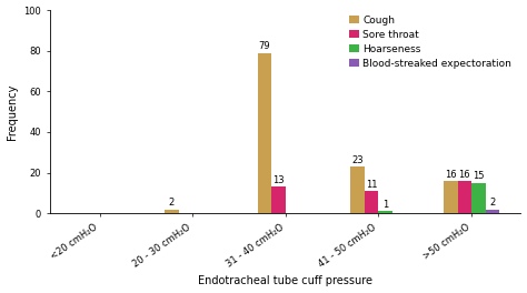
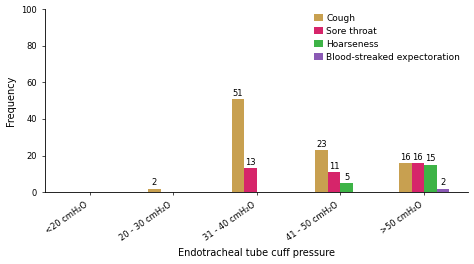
Cough/31 - 40 cmH₂O: 79 -> 51
Hoarseness/41 - 50 cmH₂O: 1 -> 5
